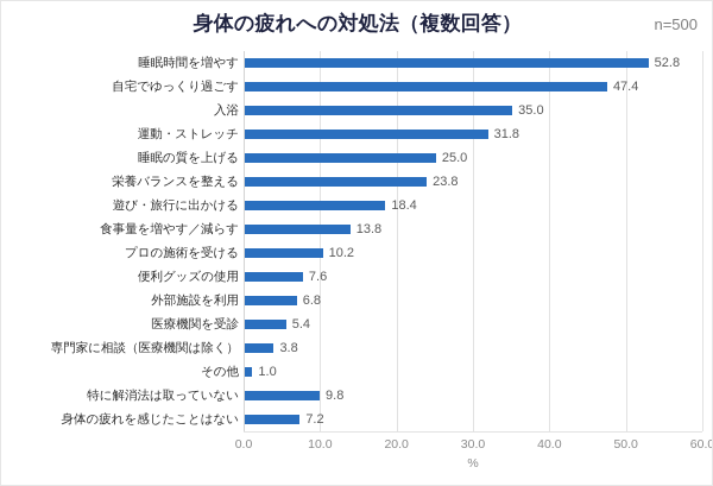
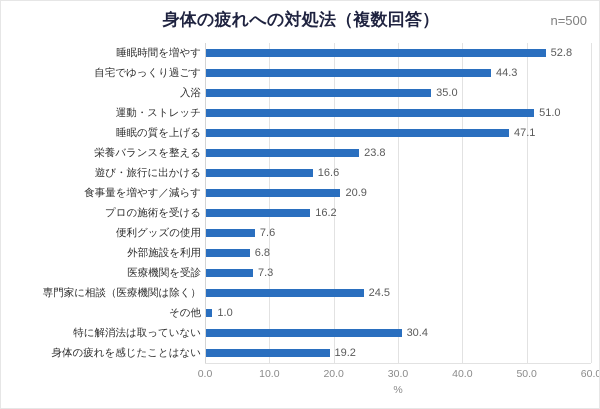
自宅でゆっくり過ごす: 47.4 -> 44.3
運動・ストレッチ: 31.8 -> 51.0
睡眠の質を上げる: 25.0 -> 47.1
遊び・旅行に出かける: 18.4 -> 16.6
食事量を増やす／減らす: 13.8 -> 20.9
プロの施術を受ける: 10.2 -> 16.2
医療機関を受診: 5.4 -> 7.3
専門家に相談（医療機関は除く）: 3.8 -> 24.5
特に解消法は取っていない: 9.8 -> 30.4
身体の疲れを感じたことはない: 7.2 -> 19.2
